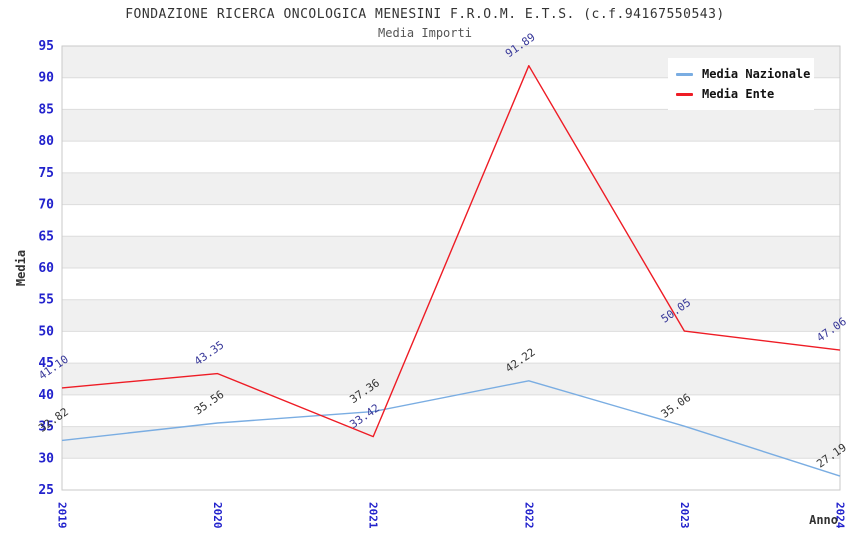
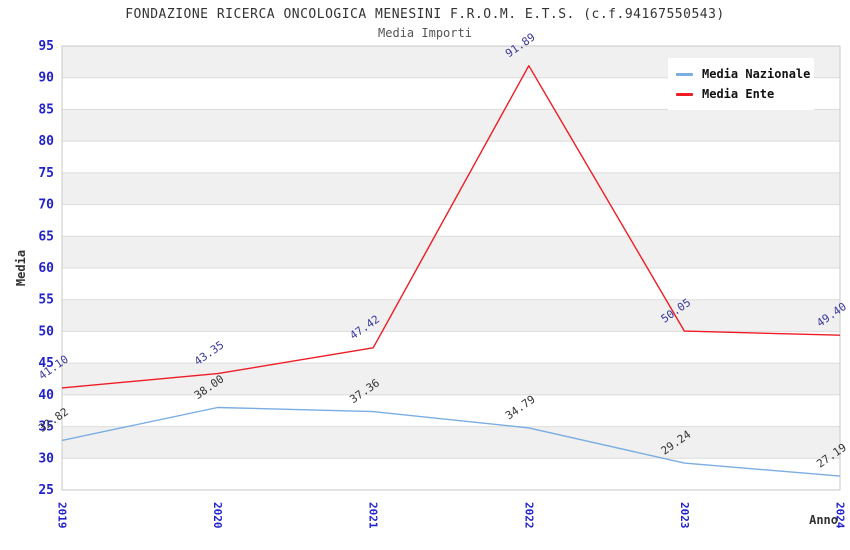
Media Nazionale/2020: 35.56 -> 38.00
Media Ente/2021: 33.42 -> 47.42
Media Nazionale/2022: 42.22 -> 34.79
Media Nazionale/2023: 35.06 -> 29.24
Media Ente/2024: 47.06 -> 49.40
